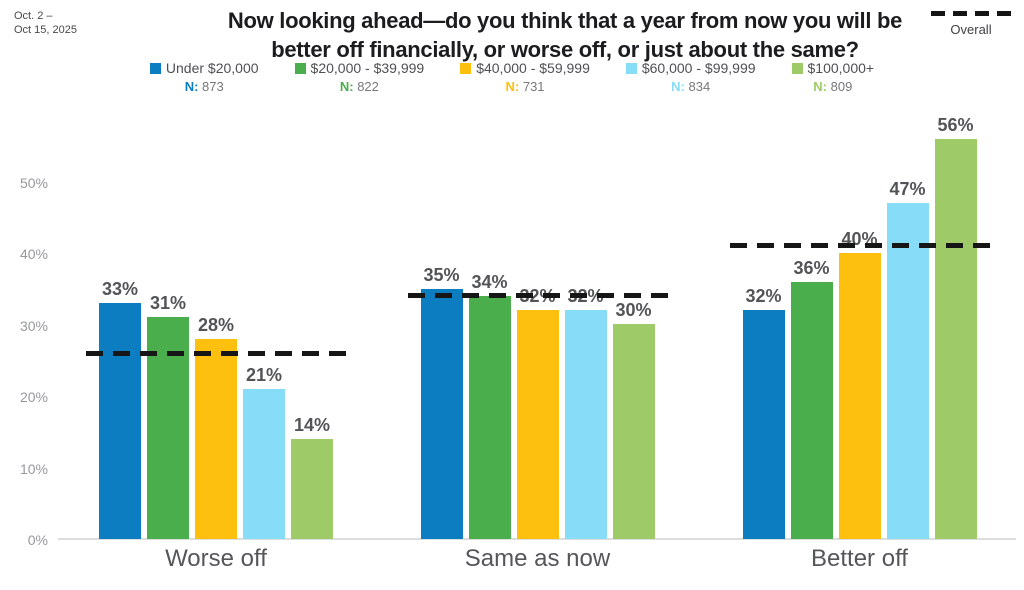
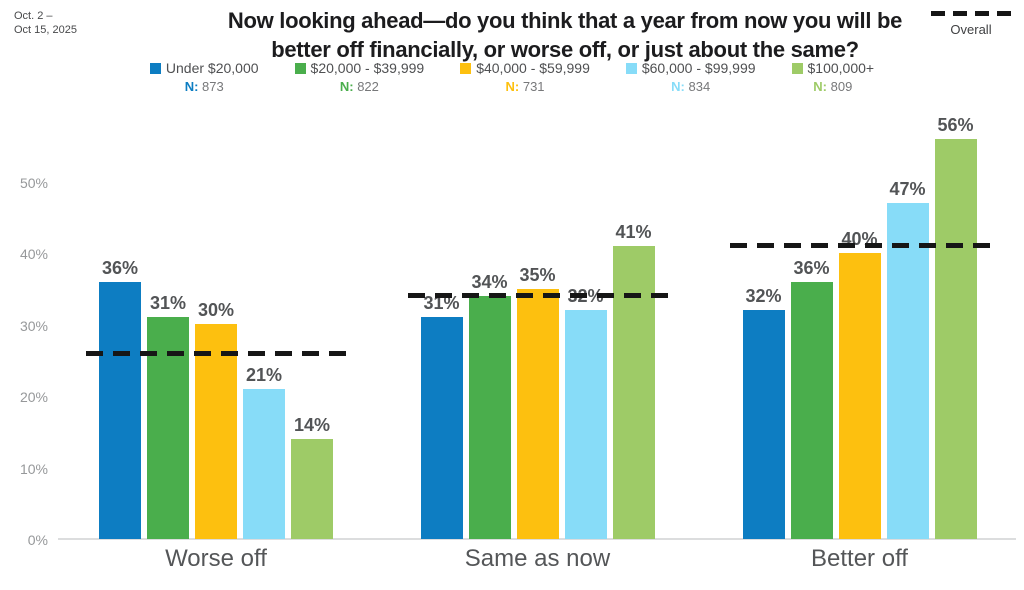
Under $20,000/Worse off: 33% -> 36%
$40,000 - $59,999/Worse off: 28% -> 30%
Under $20,000/Same as now: 35% -> 31%
$40,000 - $59,999/Same as now: 32% -> 35%
$100,000+/Same as now: 30% -> 41%
